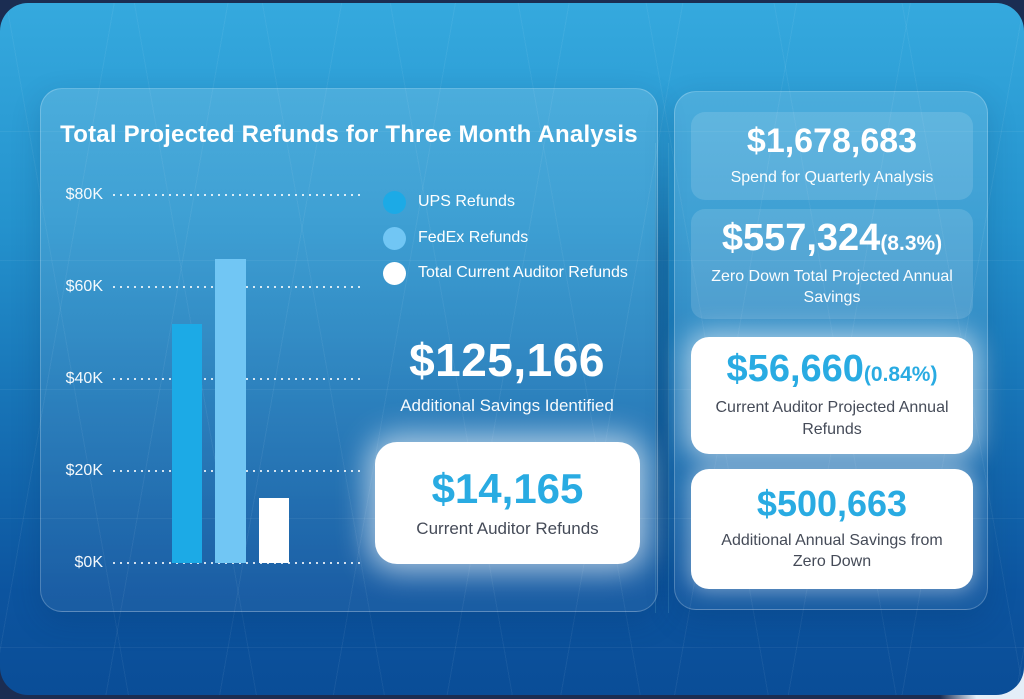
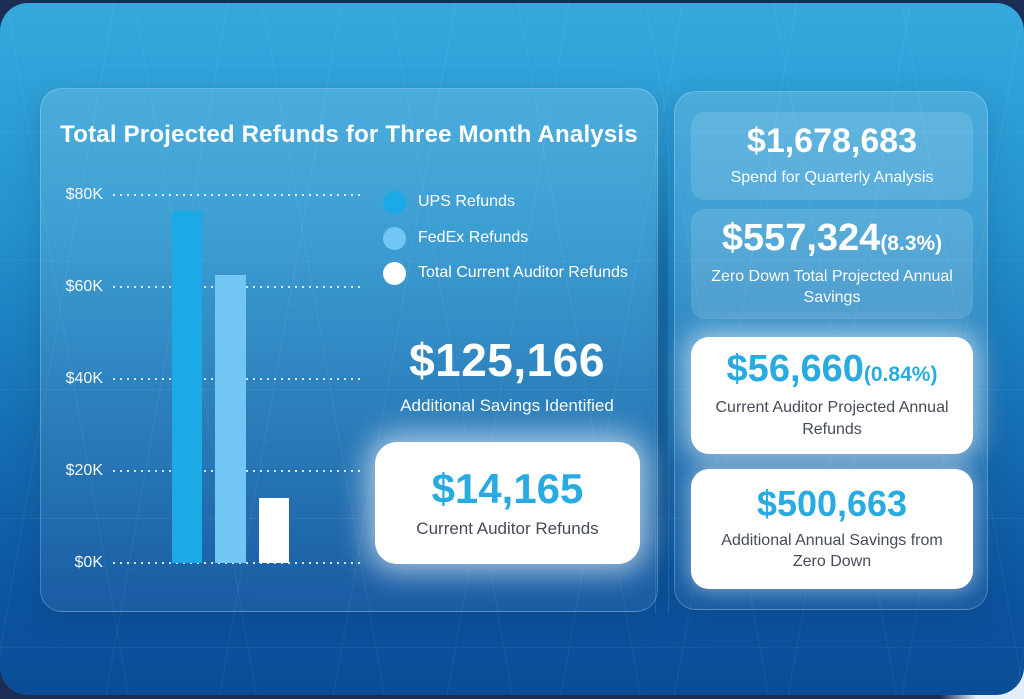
UPS Refunds: $52K -> $76K
FedEx Refunds: $66K -> $63K
